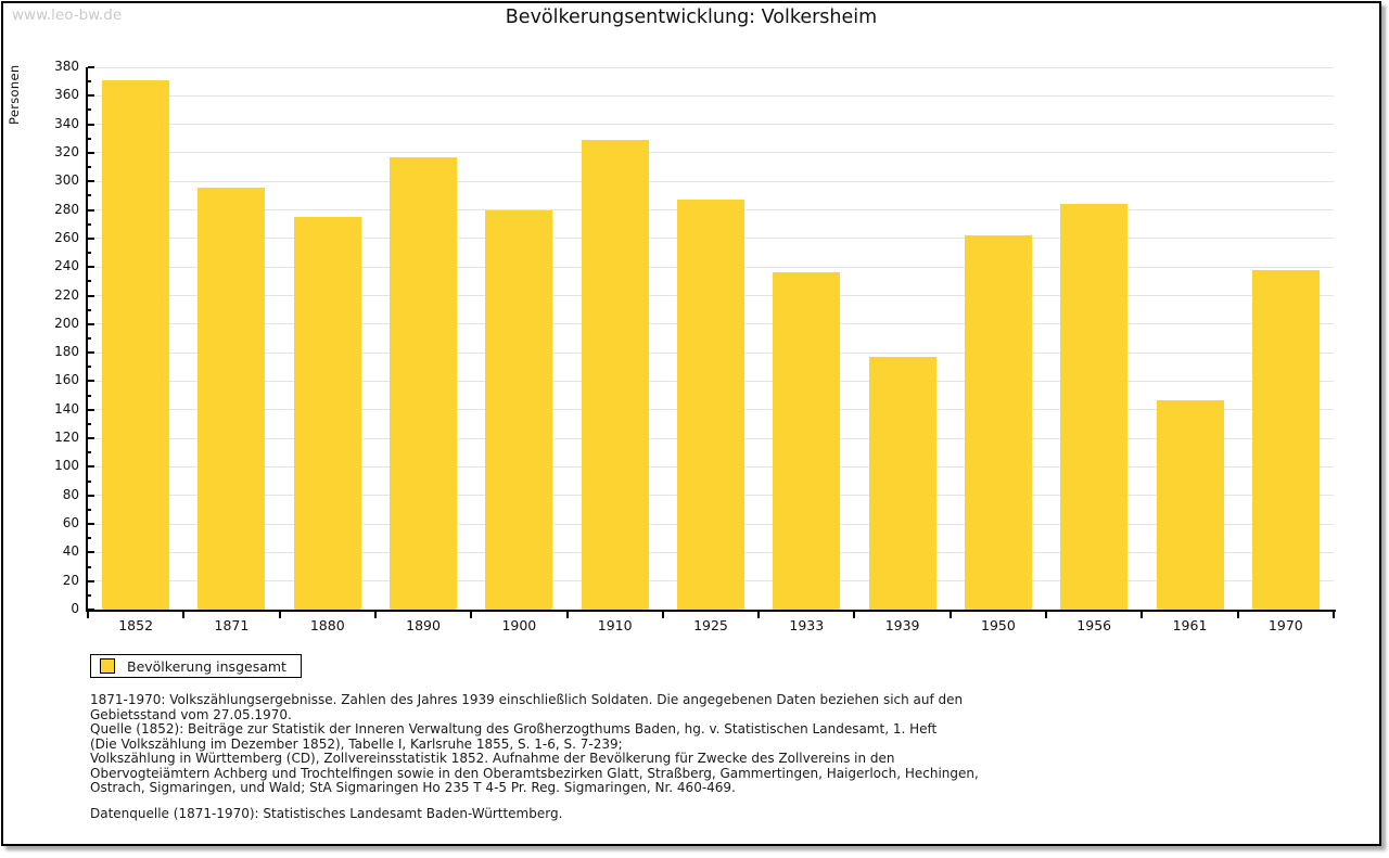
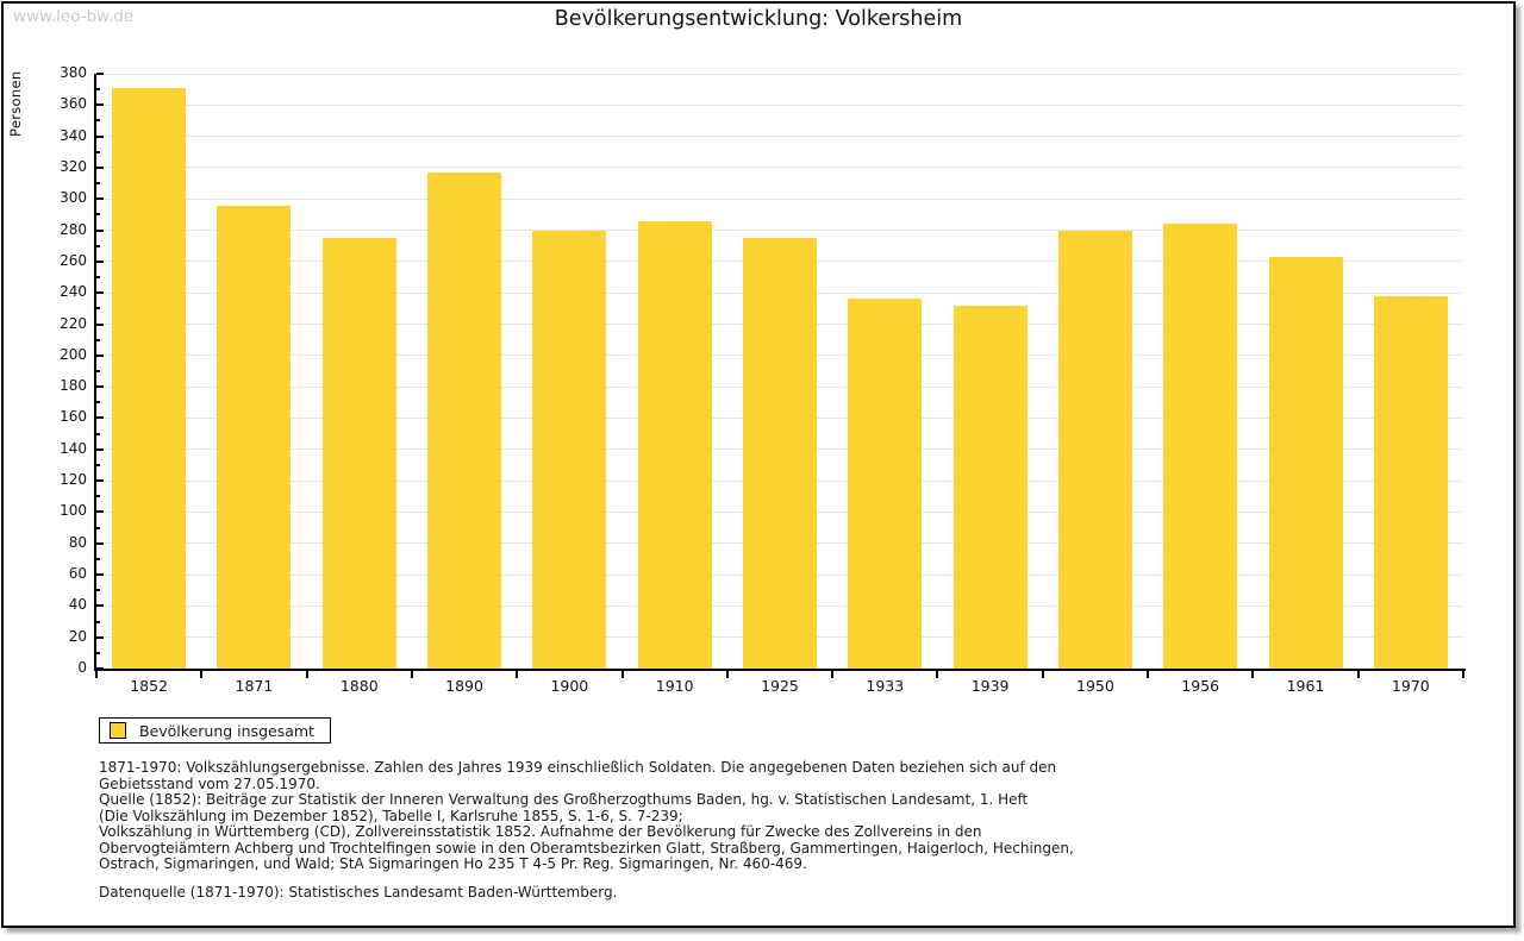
1910: 329 -> 286
1925: 287 -> 275
1939: 177 -> 232
1950: 262 -> 280
1961: 147 -> 263
